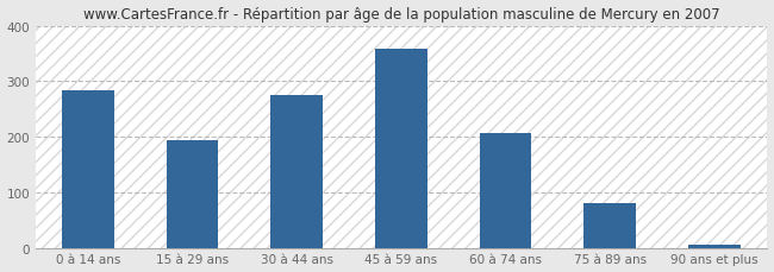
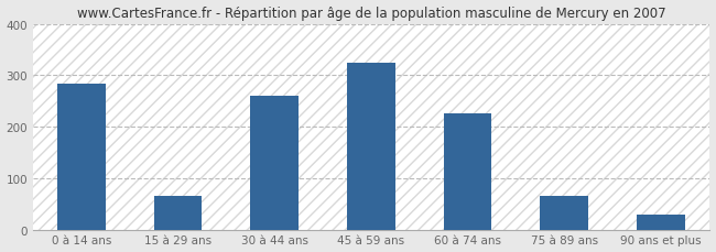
15 à 29 ans: 193 -> 65
30 à 44 ans: 275 -> 260
45 à 59 ans: 358 -> 325
60 à 74 ans: 207 -> 225
75 à 89 ans: 80 -> 65
90 ans et plus: 5 -> 30
